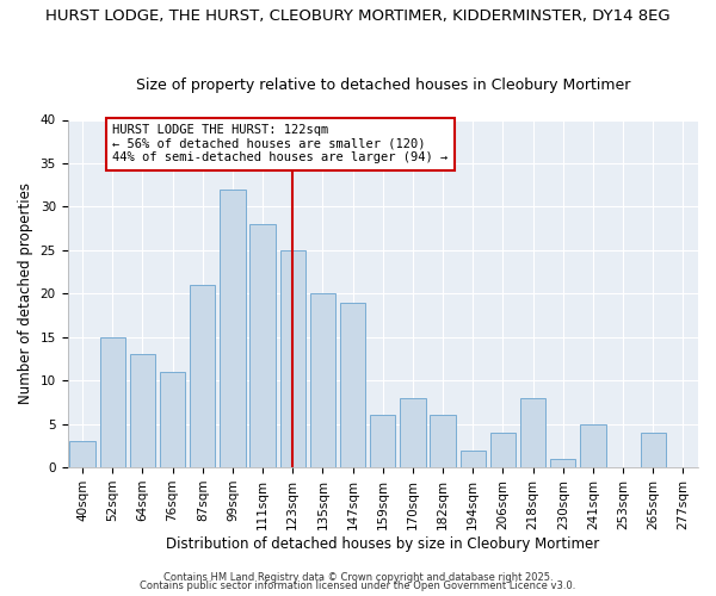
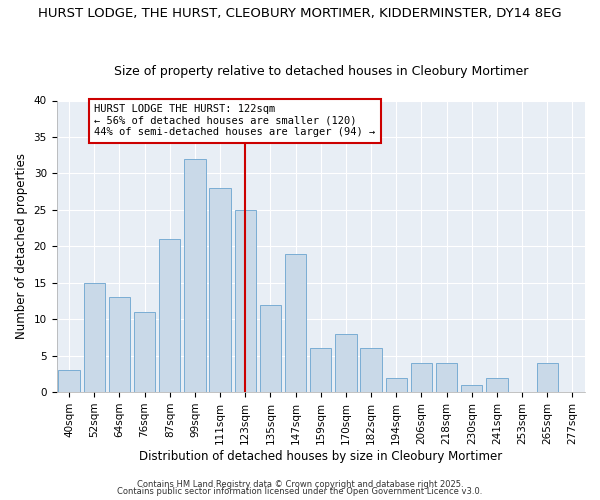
135sqm: 20 -> 12
218sqm: 8 -> 4
241sqm: 5 -> 2
